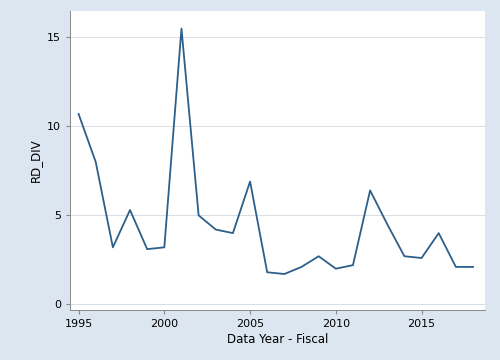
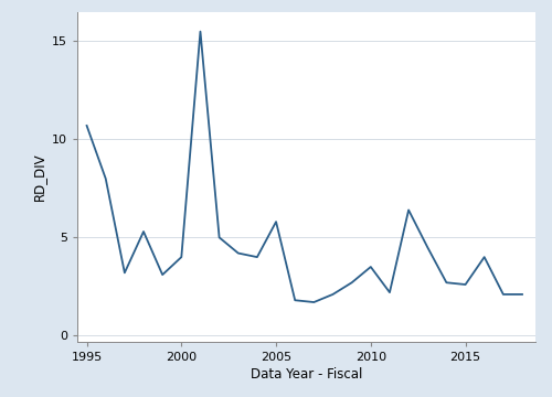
2000: 3.2 -> 4.0
2005: 6.9 -> 5.8
2010: 2.0 -> 3.5
